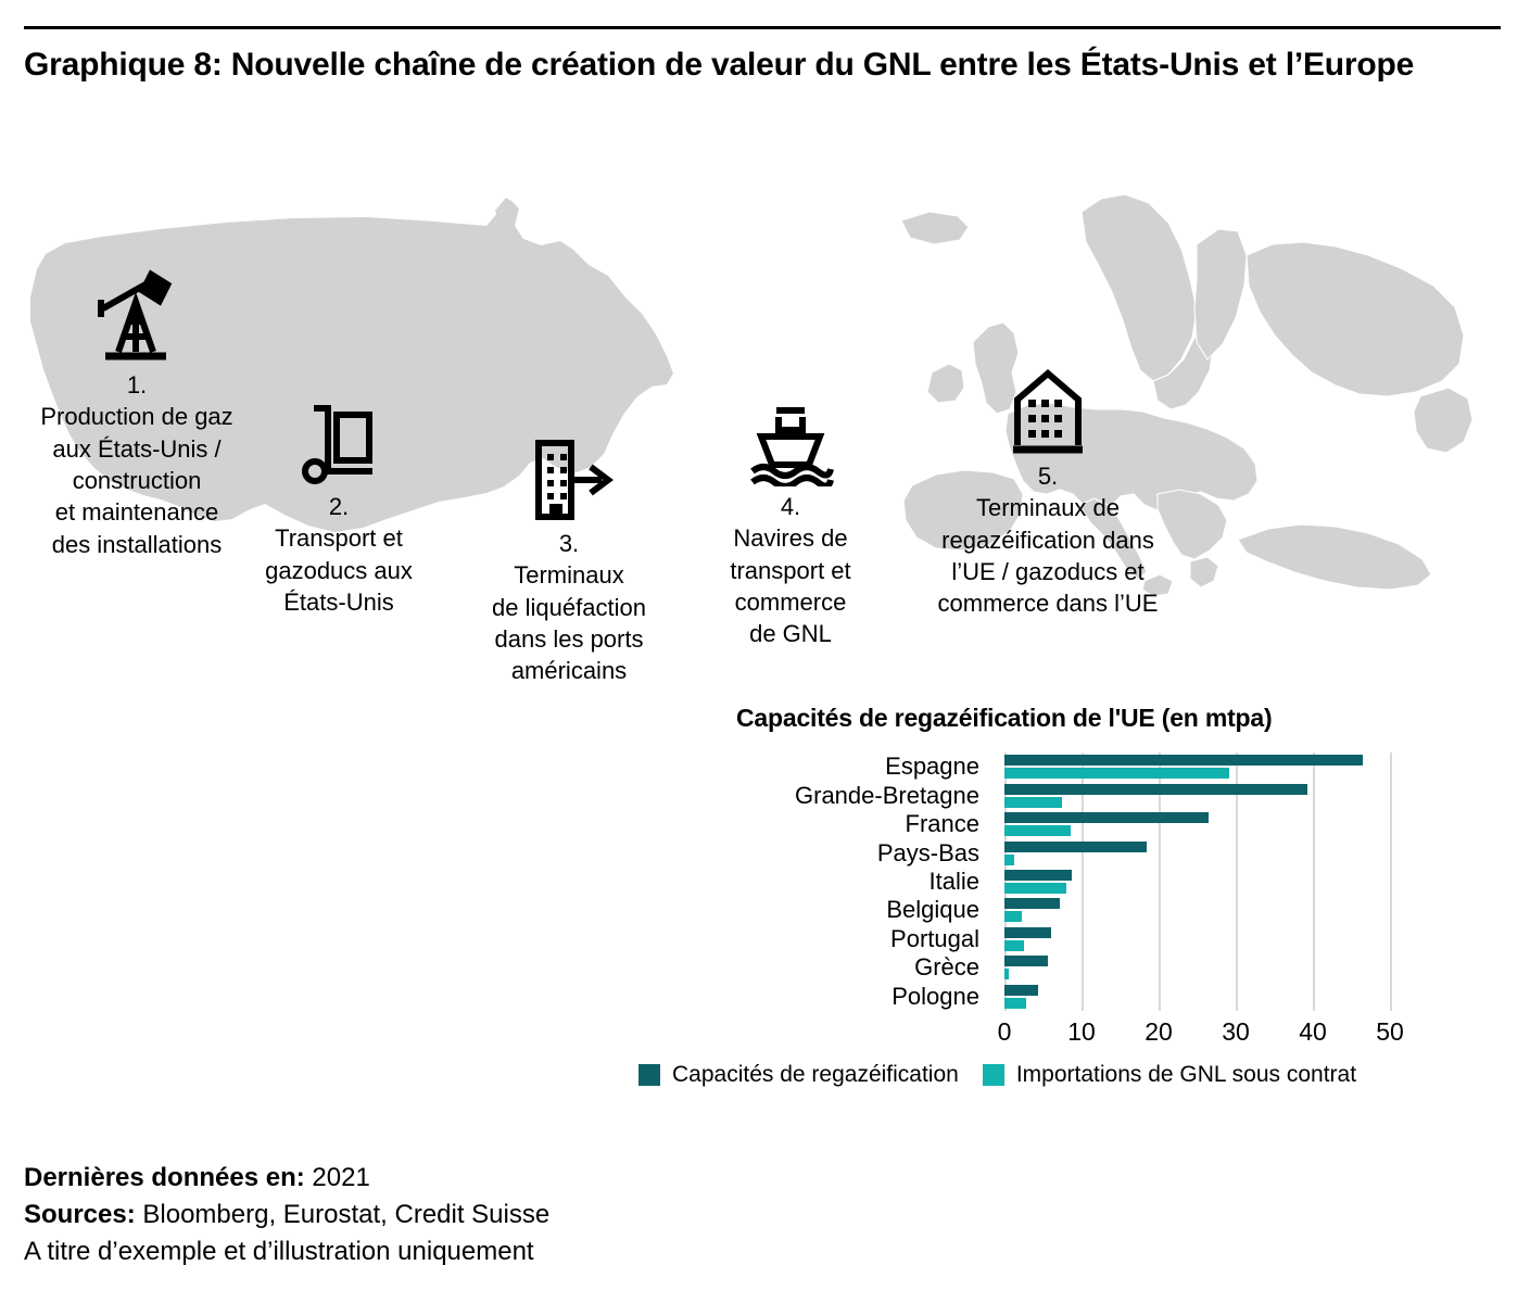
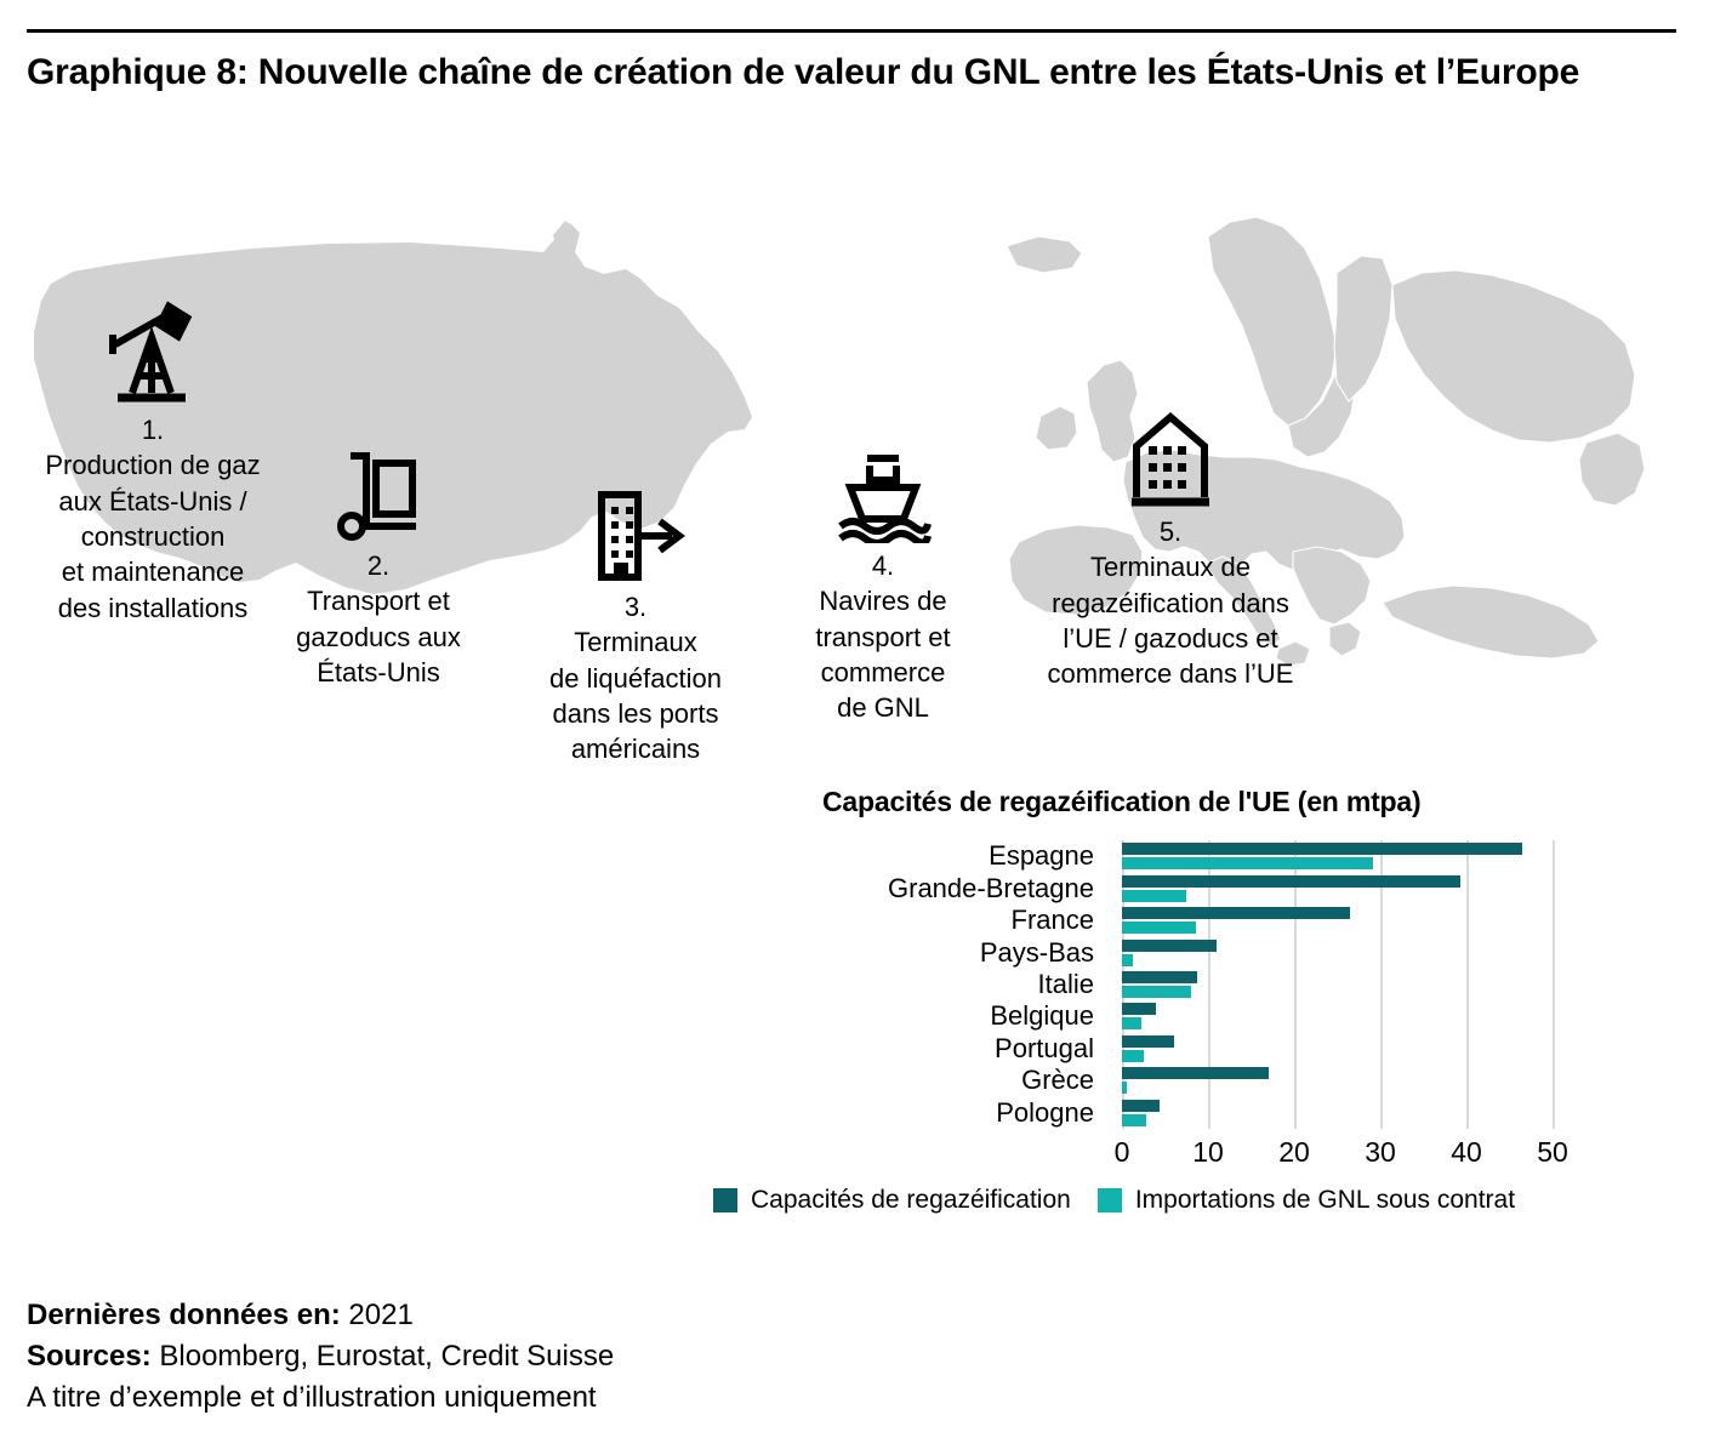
Capacités de regazéification/Pays-Bas: 18 -> 11
Capacités de regazéification/Belgique: 7 -> 4
Capacités de regazéification/Grèce: 6 -> 17
